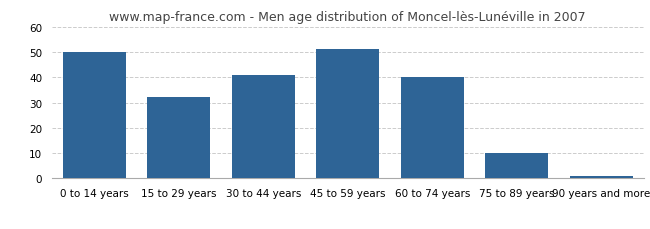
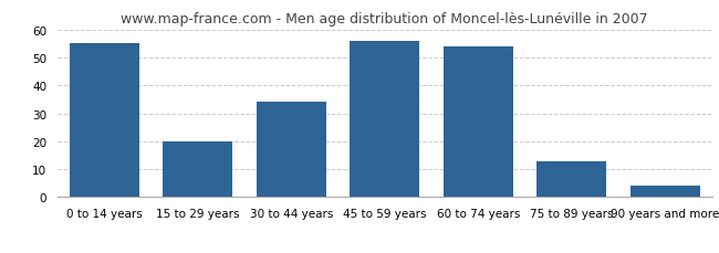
0 to 14 years: 50 -> 55
15 to 29 years: 32 -> 20
30 to 44 years: 41 -> 34
45 to 59 years: 51 -> 56
60 to 74 years: 40 -> 54
75 to 89 years: 10 -> 13
90 years and more: 1 -> 4
